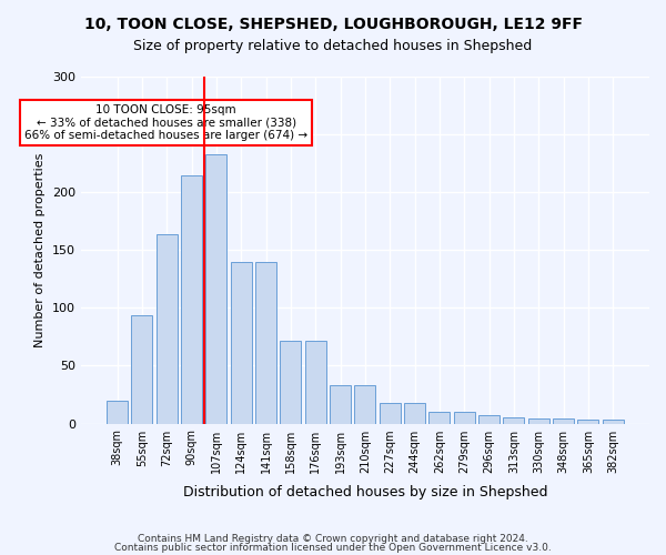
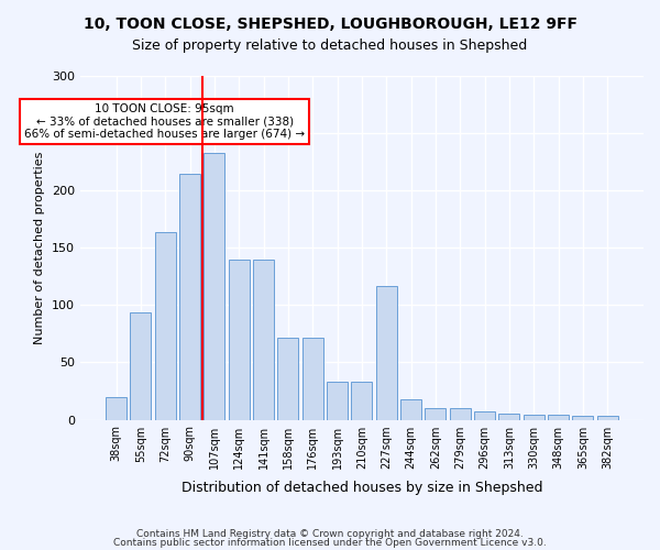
227sqm: 18 -> 117
